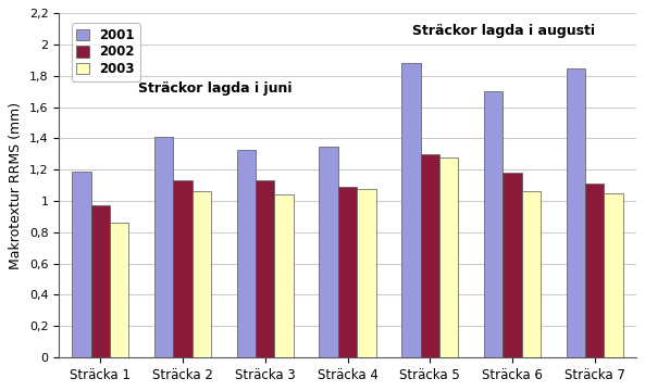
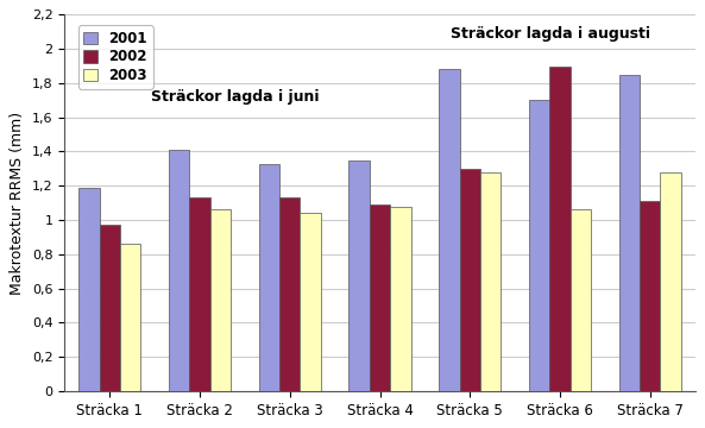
2002/Sträcka 6: 1,18 -> 1,90
2003/Sträcka 7: 1,05 -> 1,28
